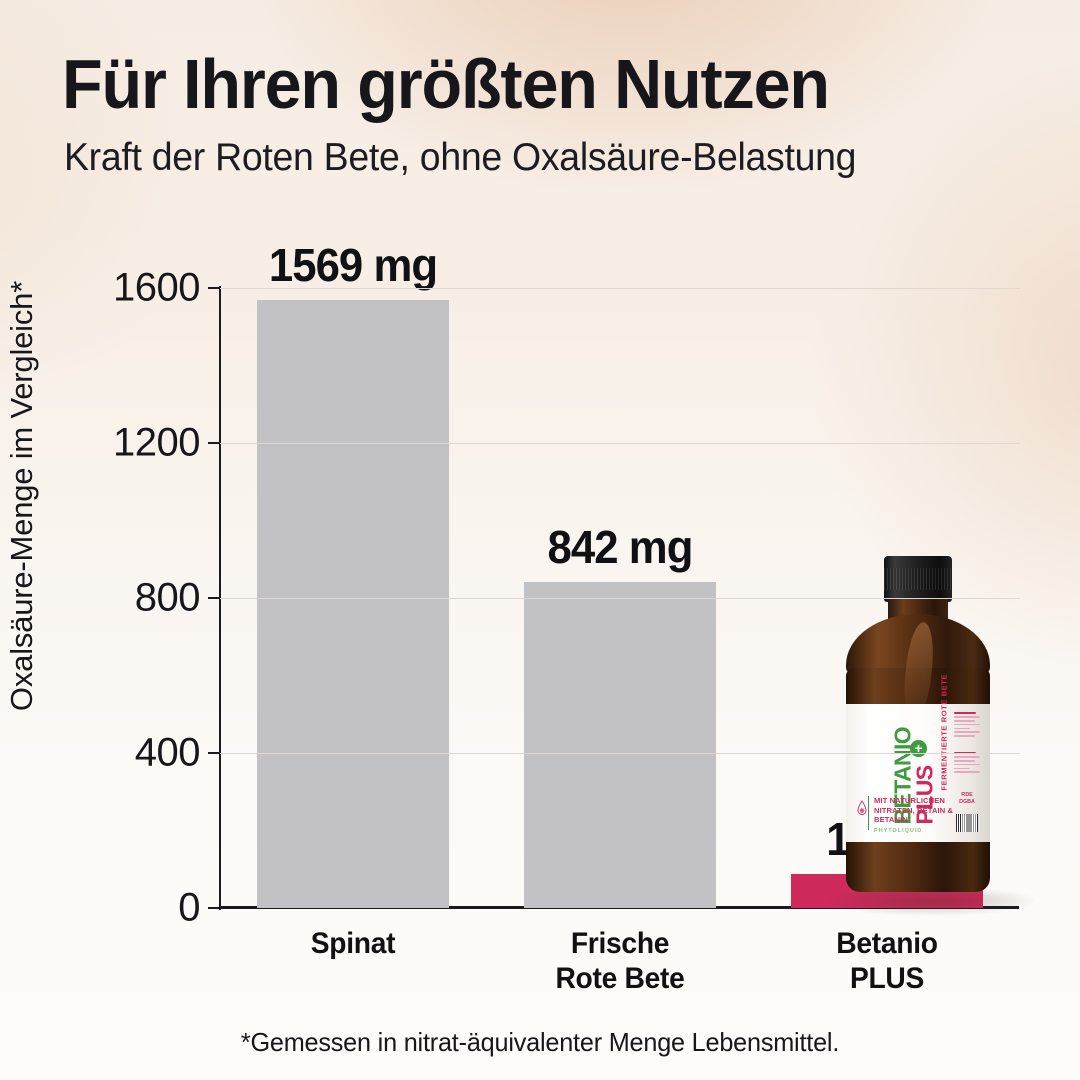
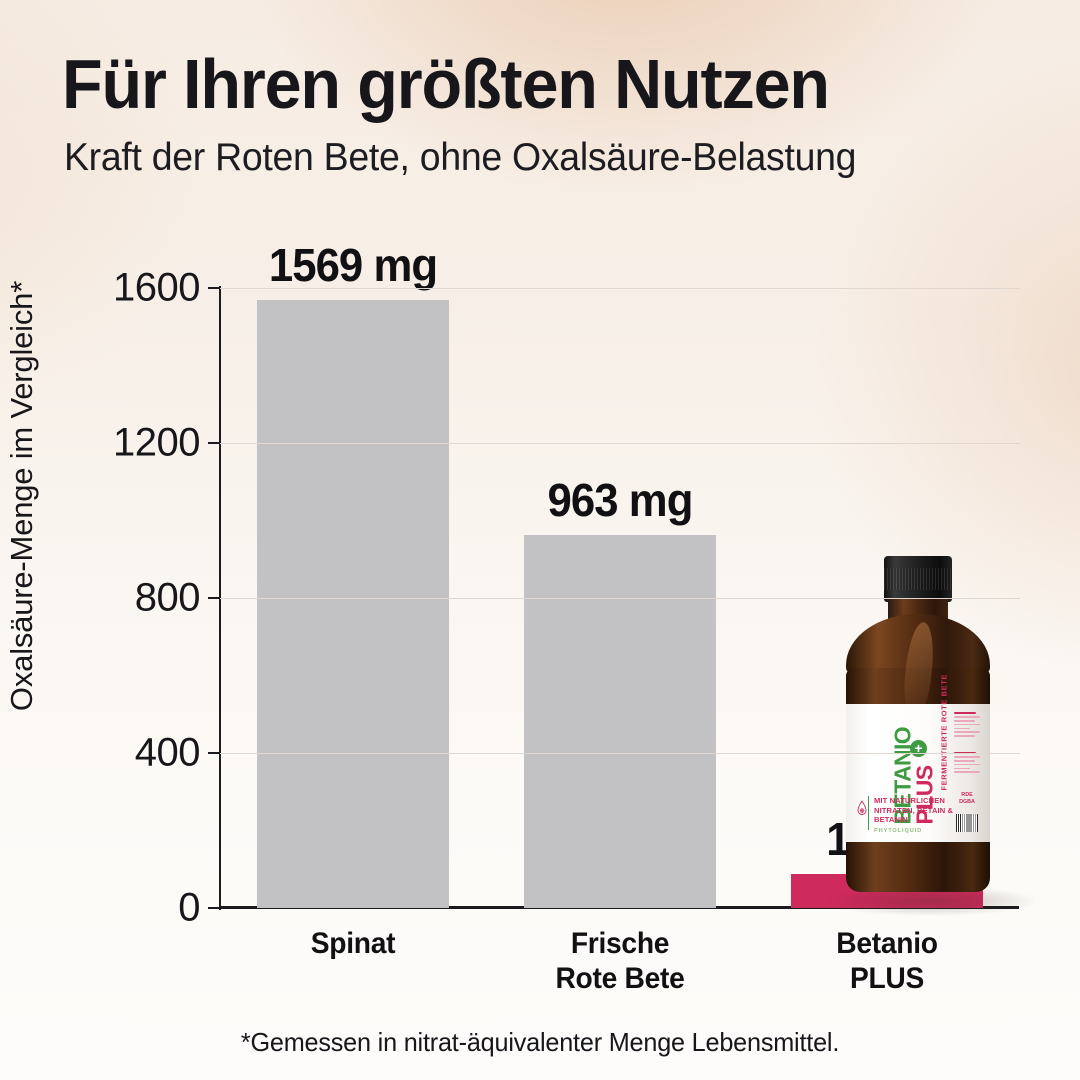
Frische Rote Bete: 842 -> 963
